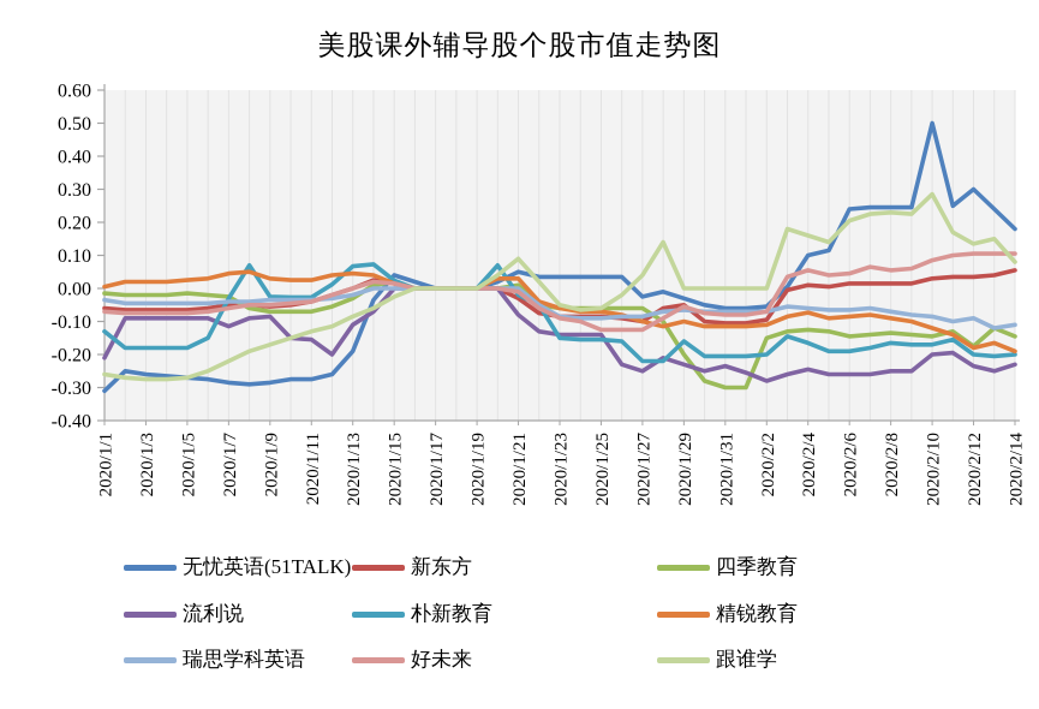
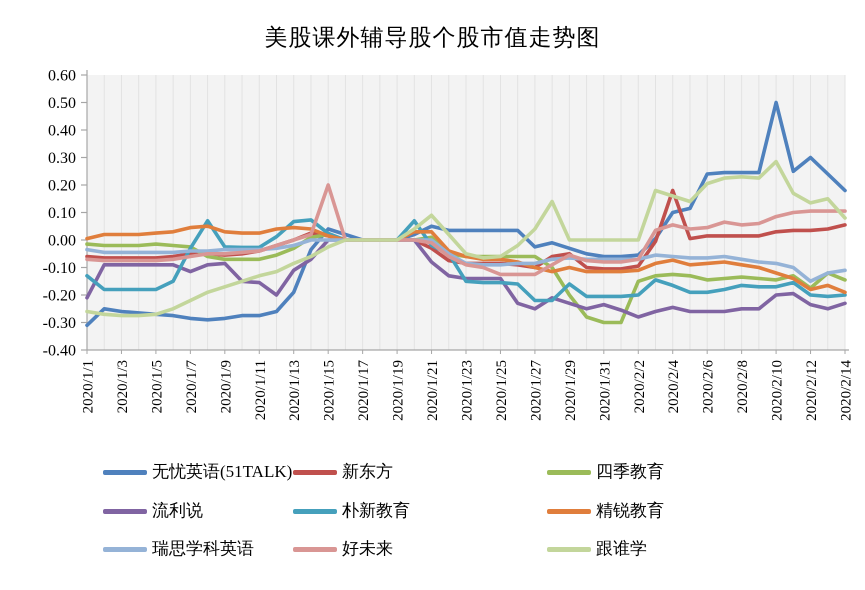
好未来/2020/1/15: 0.01 -> 0.20
新东方/2020/2/4: 0.01 -> 0.18
瑞思学科英语/2020/2/12: -0.09 -> -0.15
